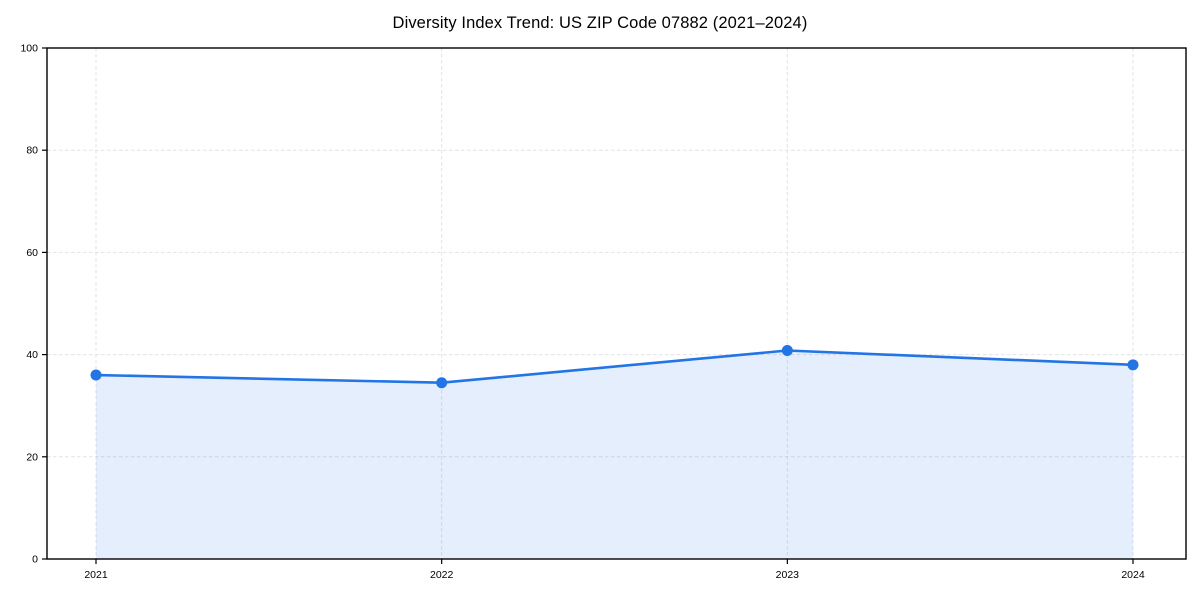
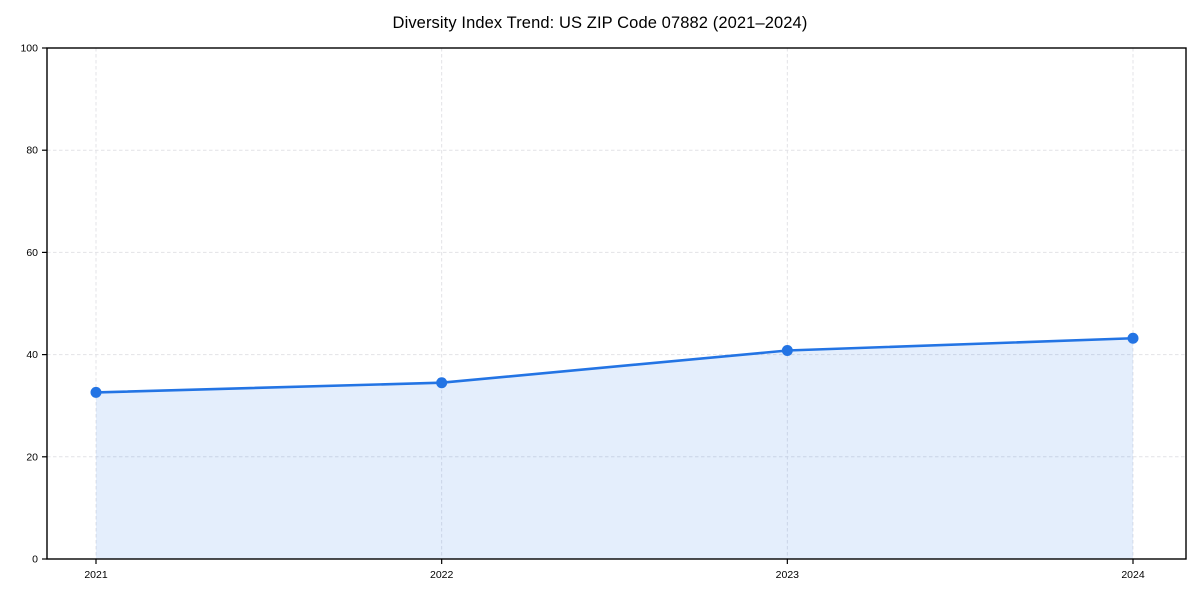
2021: 36 -> 33
2024: 38 -> 43
